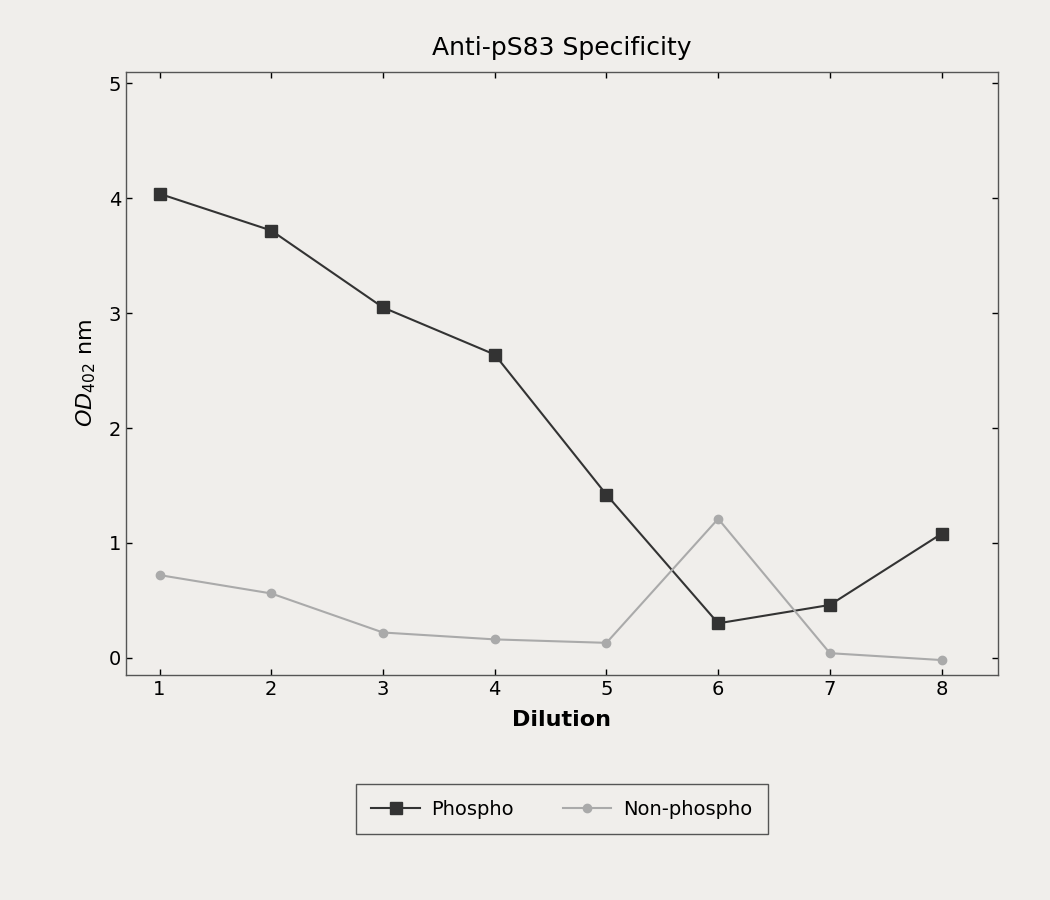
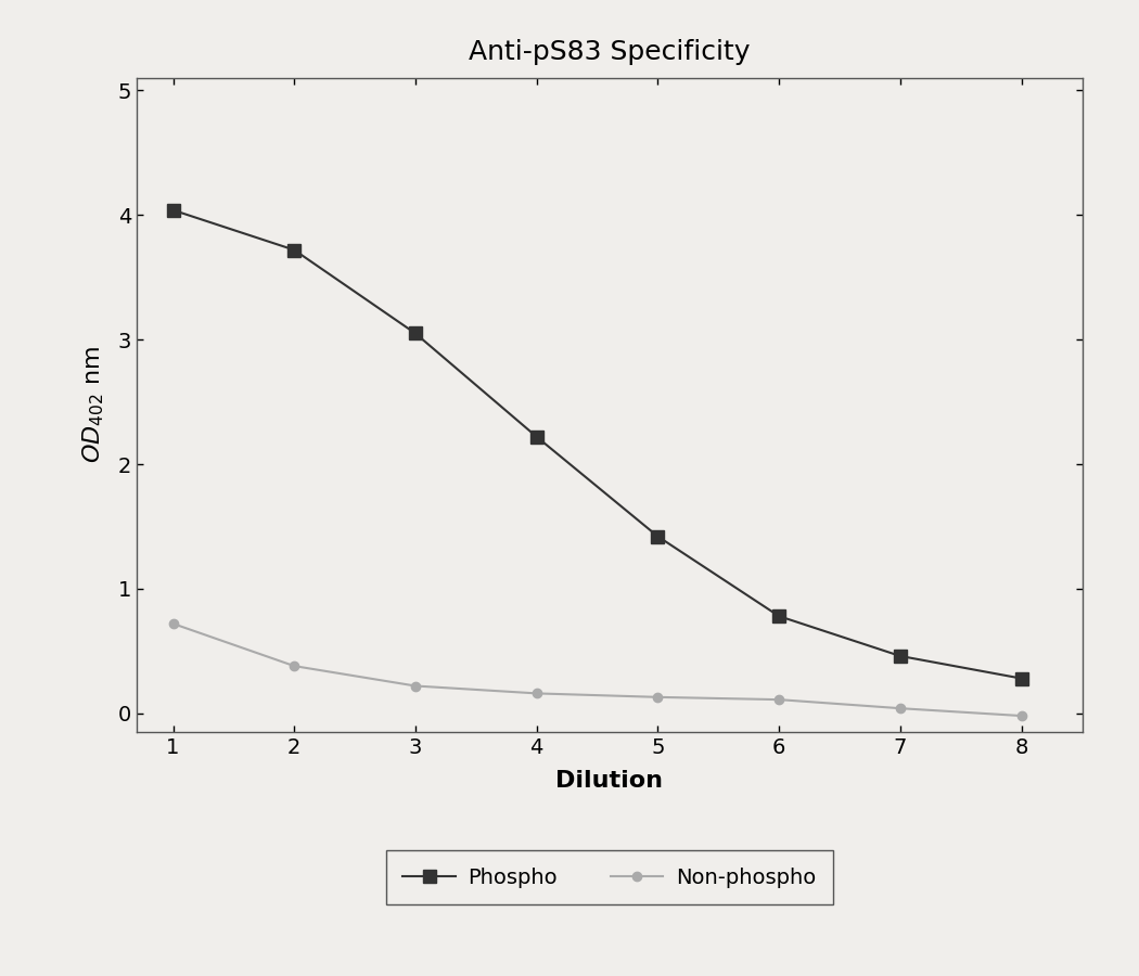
Non-phospho/2: 0.56 -> 0.38
Phospho/4: 2.64 -> 2.22
Phospho/6: 0.30 -> 0.78
Non-phospho/6: 1.21 -> 0.11
Phospho/8: 1.08 -> 0.28
